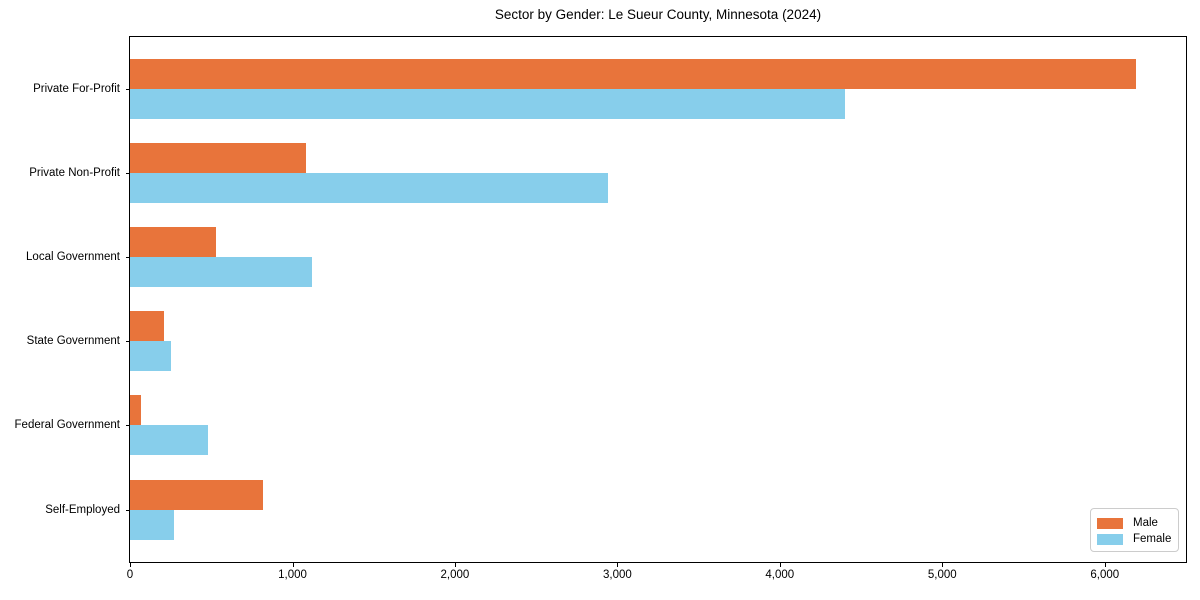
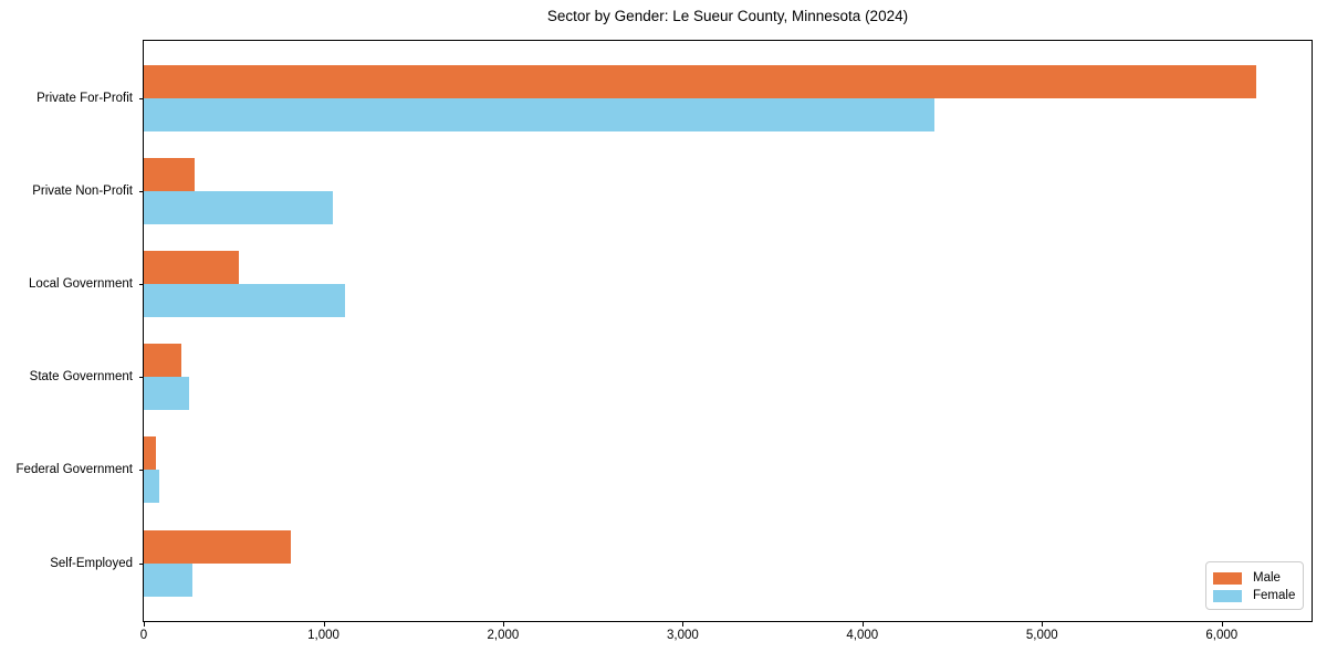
Male/Private Non-Profit: 1080 -> 280
Female/Private Non-Profit: 2940 -> 1050
Female/Federal Government: 480 -> 80
